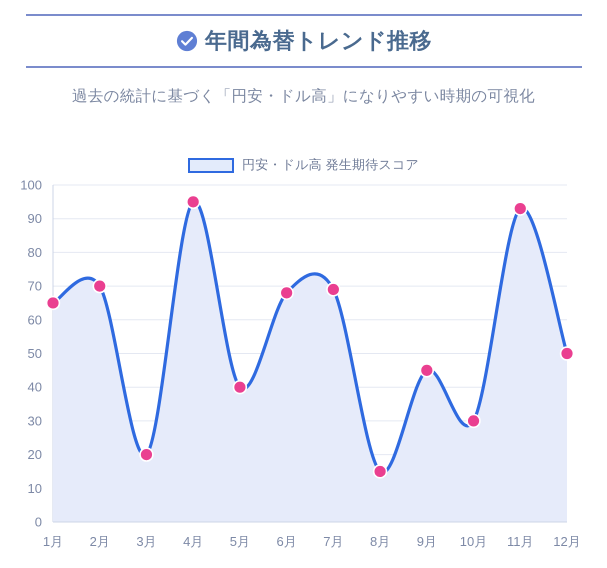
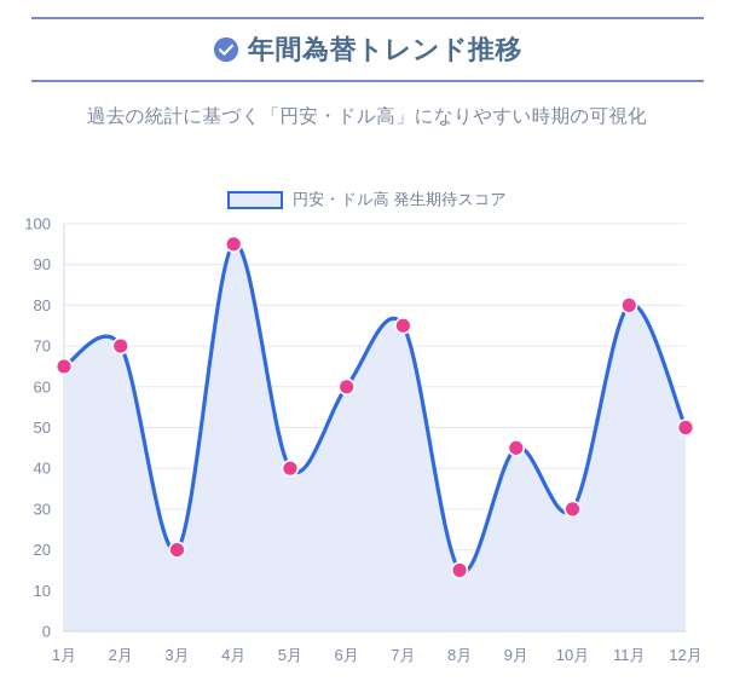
6月: 68 -> 60
7月: 69 -> 75
11月: 93 -> 80
